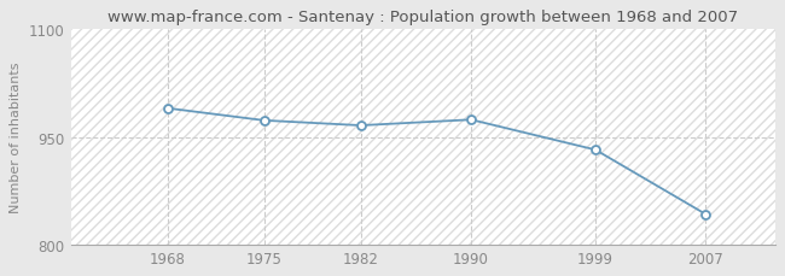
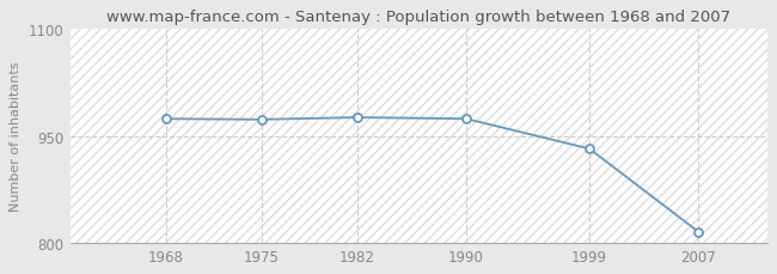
1968: 990 -> 974
1982: 966 -> 976
2007: 842 -> 815
